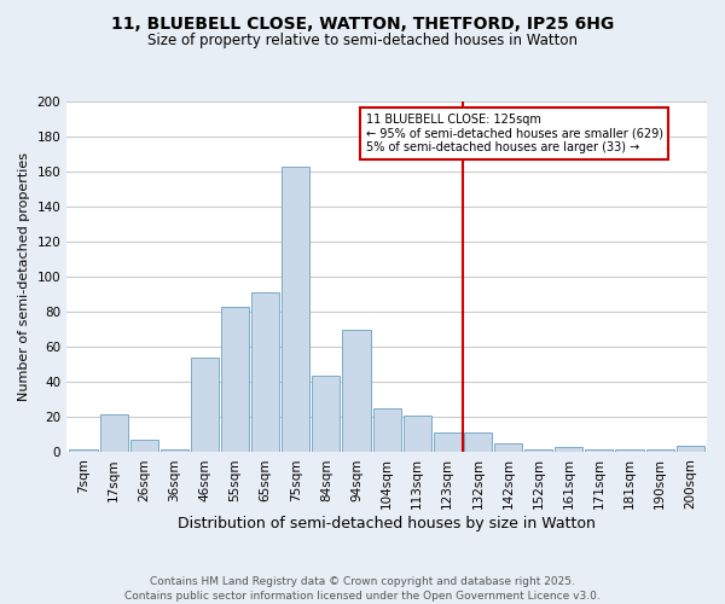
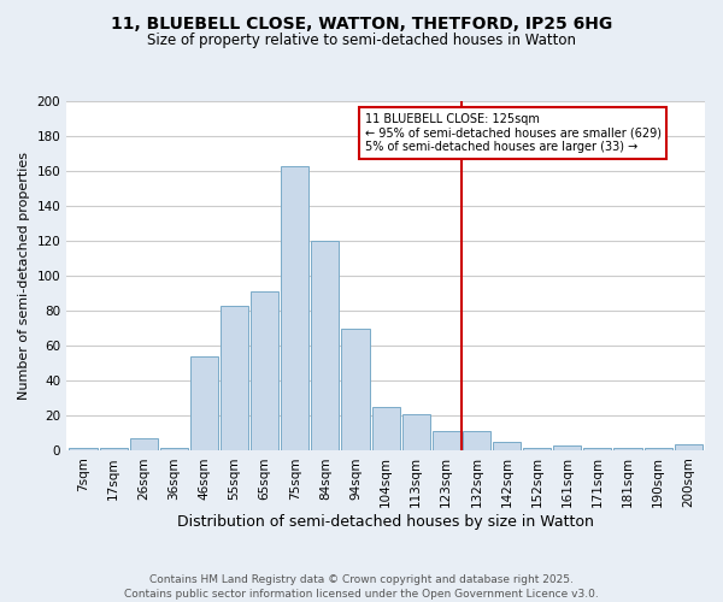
17sqm: 22 -> 2
84sqm: 44 -> 120
